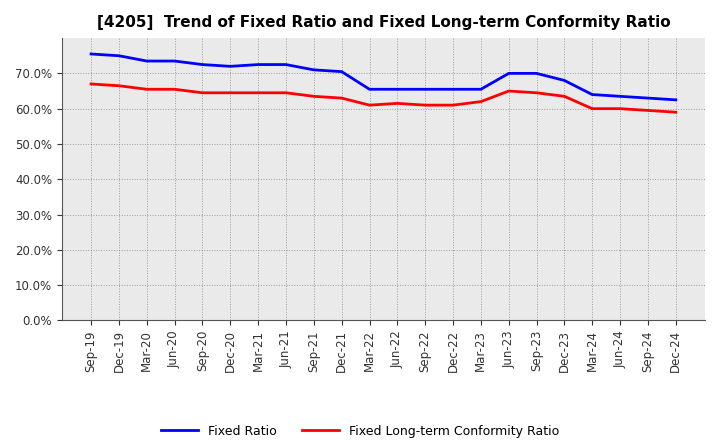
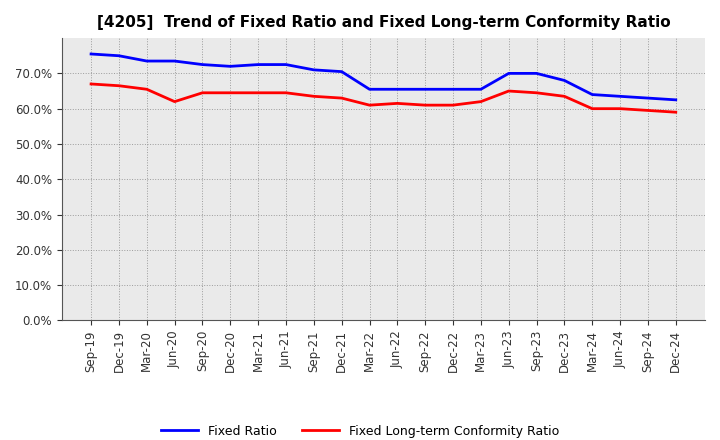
Fixed Long-term Conformity Ratio/Jun-20: 65.5% -> 62.0%
